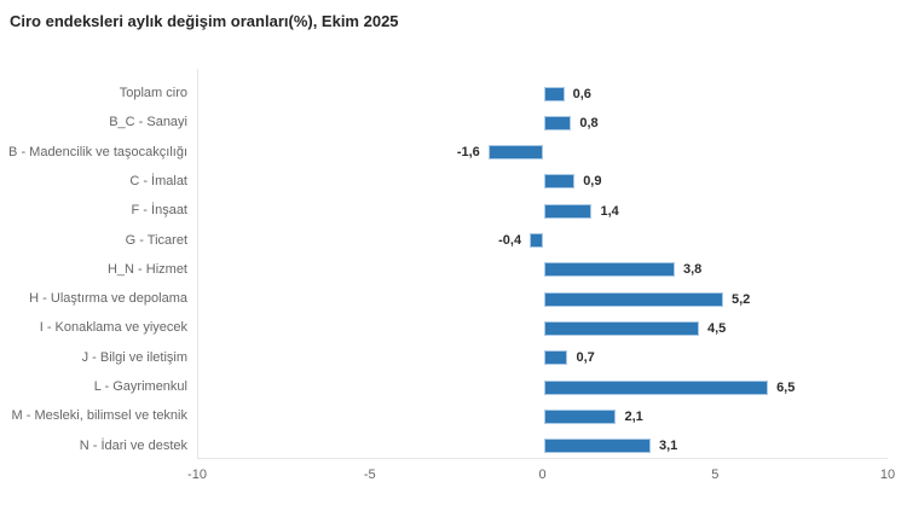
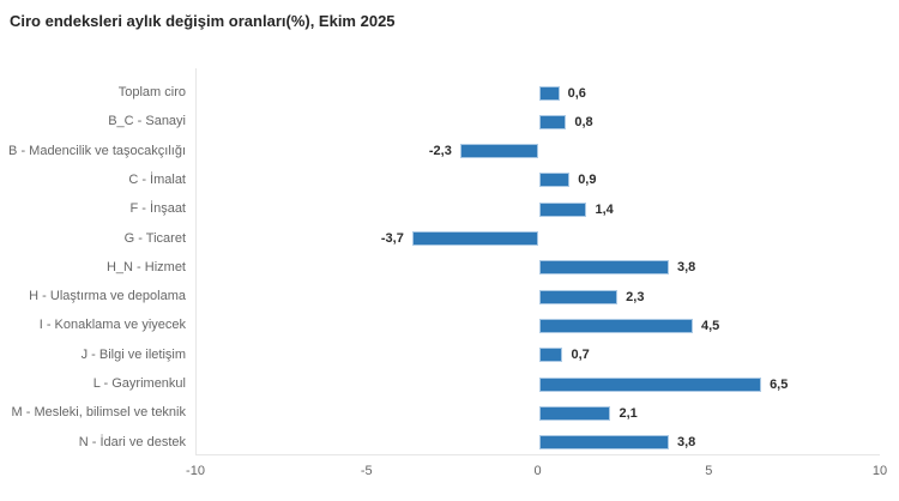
B - Madencilik ve taşocakçılığı: -1,6 -> -2,3
G - Ticaret: -0,4 -> -3,7
H - Ulaştırma ve depolama: 5,2 -> 2,3
N - İdari ve destek: 3,1 -> 3,8
